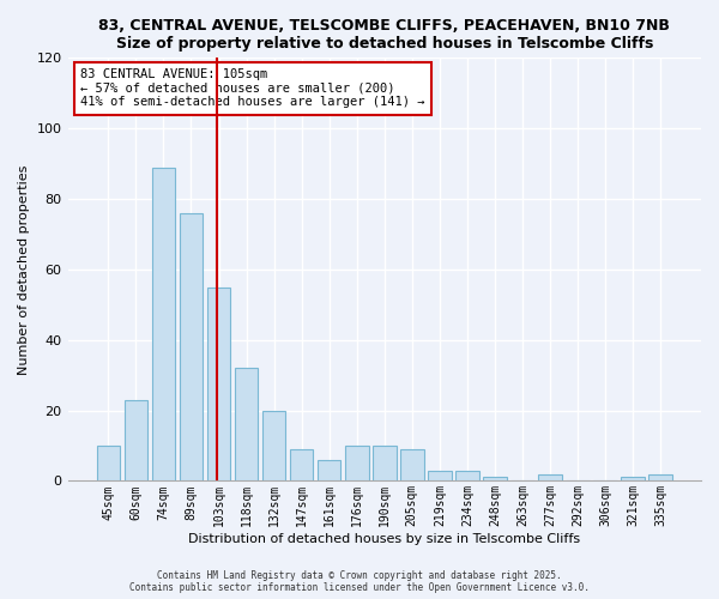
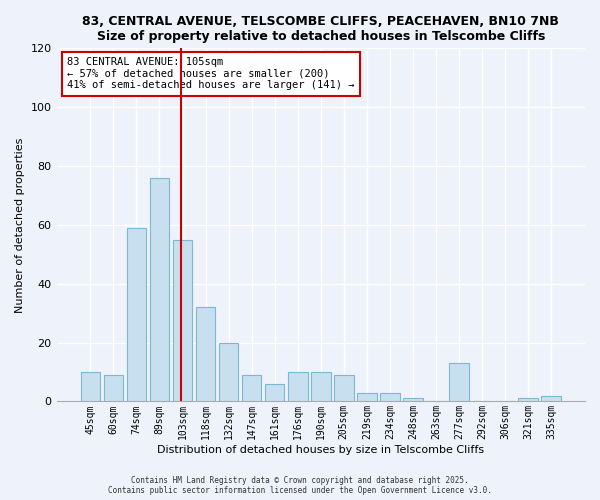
60sqm: 23 -> 9
74sqm: 89 -> 59
277sqm: 2 -> 13
